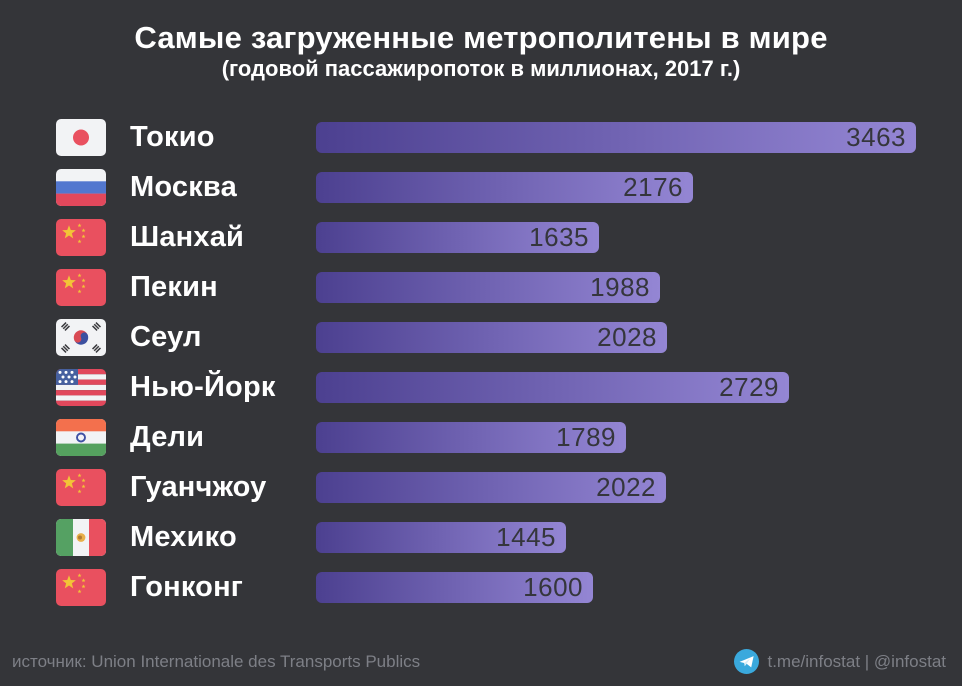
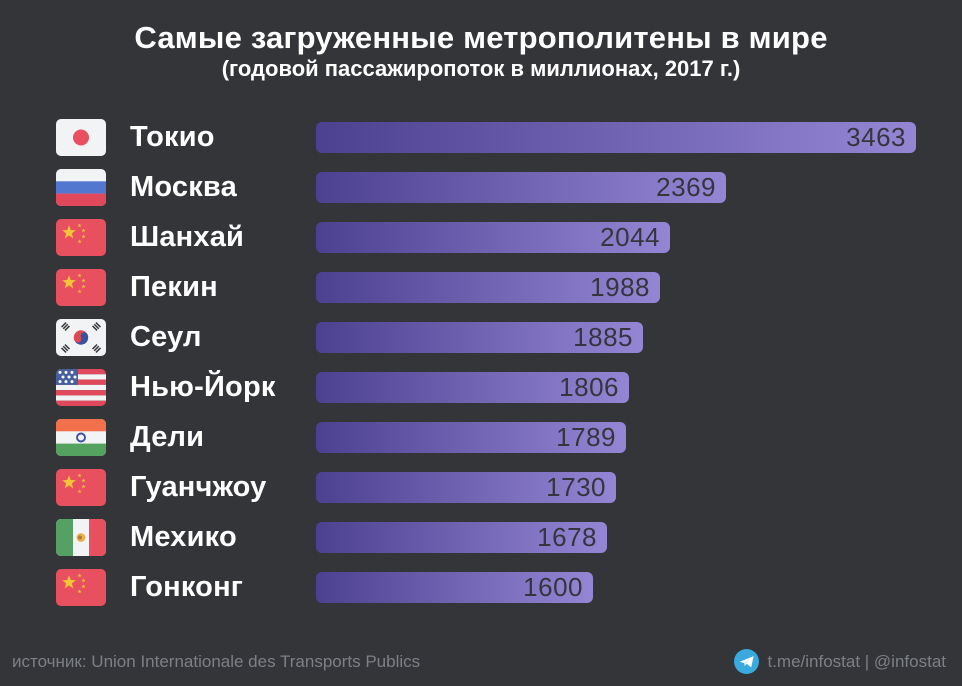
Москва: 2176 -> 2369
Шанхай: 1635 -> 2044
Сеул: 2028 -> 1885
Нью-Йорк: 2729 -> 1806
Гуанчжоу: 2022 -> 1730
Мехико: 1445 -> 1678
